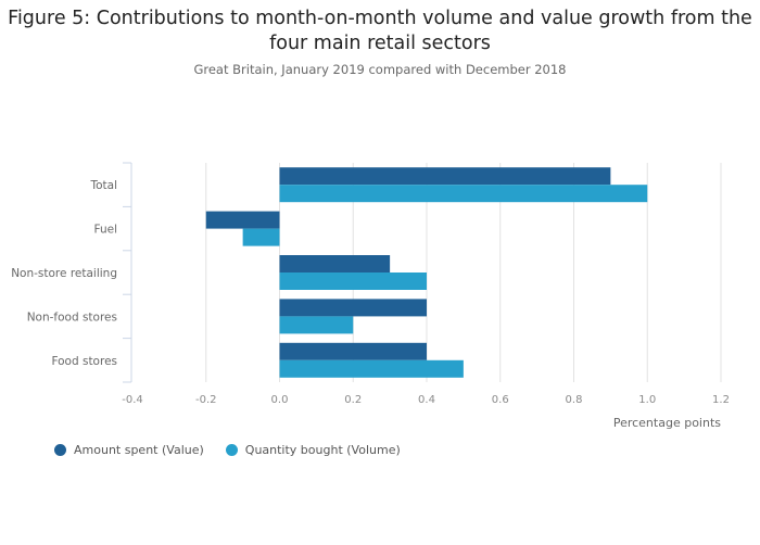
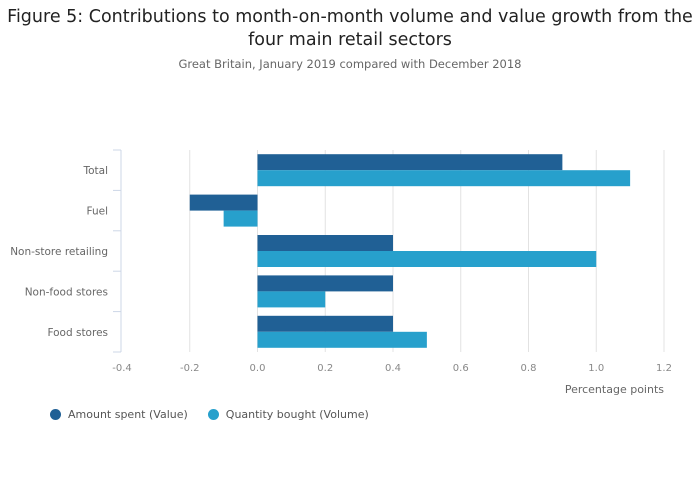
Quantity bought (Volume)/Total: 1.0 -> 1.1
Amount spent (Value)/Non-store retailing: 0.3 -> 0.4
Quantity bought (Volume)/Non-store retailing: 0.4 -> 1.0
